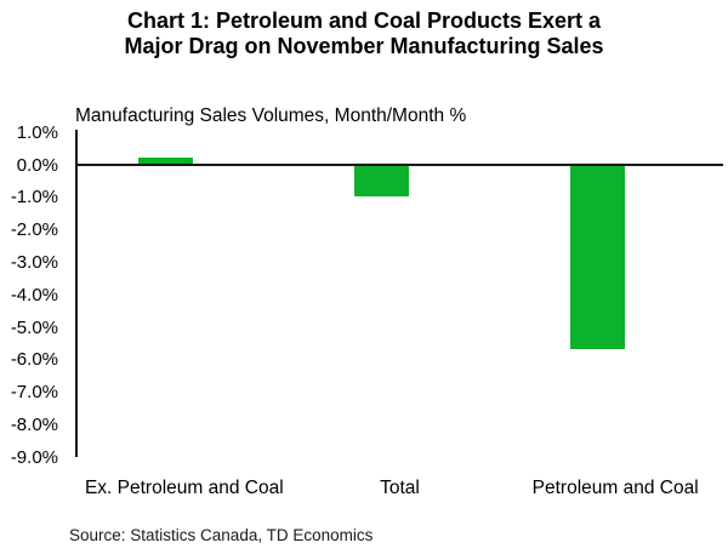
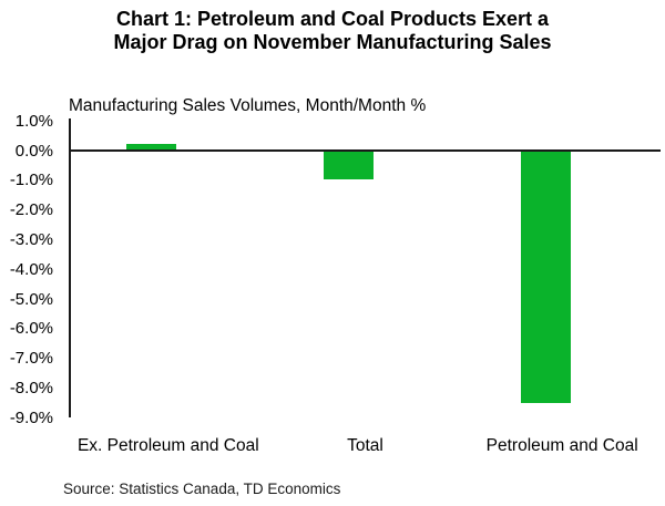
Petroleum and Coal: -5.7% -> -8.5%
